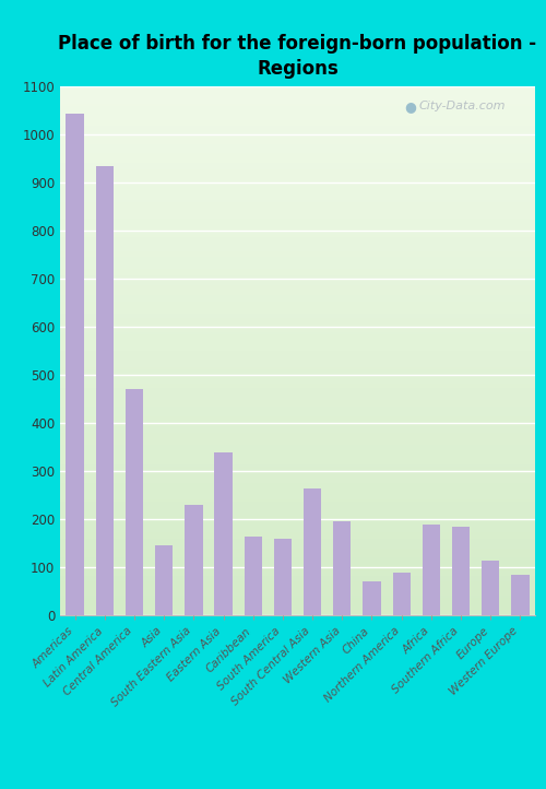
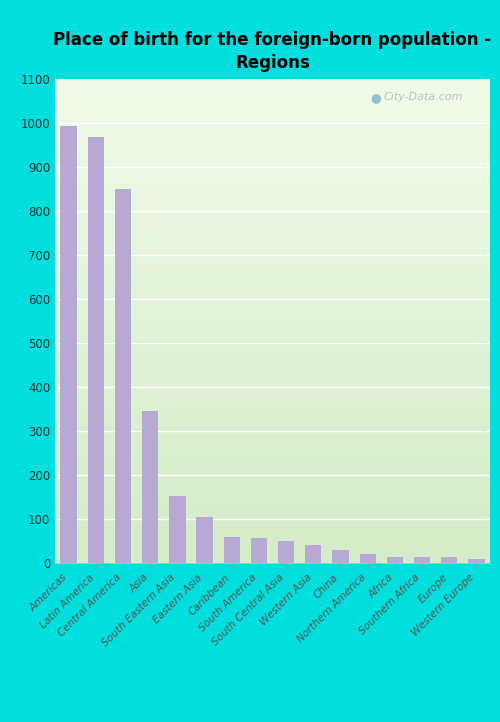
Americas: 1045 -> 993
Latin America: 935 -> 968
Central America: 470 -> 851
Asia: 145 -> 345
South Eastern Asia: 230 -> 152
Eastern Asia: 340 -> 104
Caribbean: 165 -> 60
South America: 160 -> 57
South Central Asia: 265 -> 50
Western Asia: 195 -> 42
China: 70 -> 31
Northern America: 90 -> 20
Africa: 190 -> 15
Southern Africa: 185 -> 14
Europe: 115 -> 13
Western Europe: 85 -> 10
